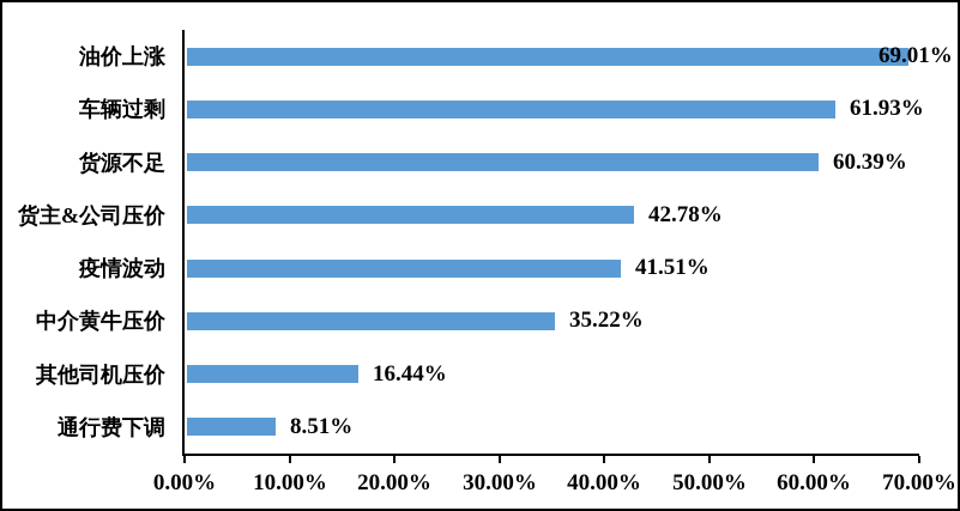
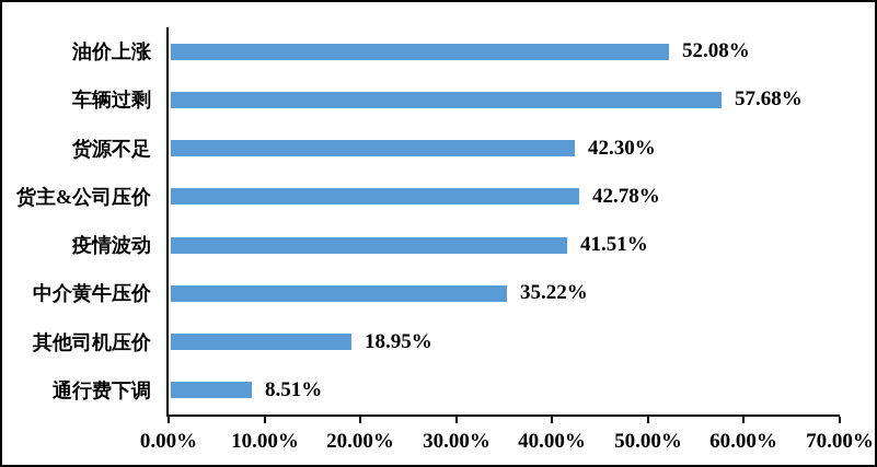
油价上涨: 69.01% -> 52.08%
车辆过剩: 61.93% -> 57.68%
货源不足: 60.39% -> 42.30%
其他司机压价: 16.44% -> 18.95%
